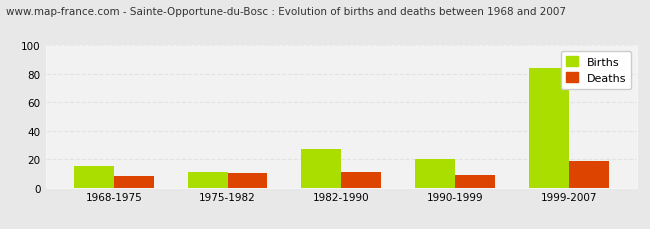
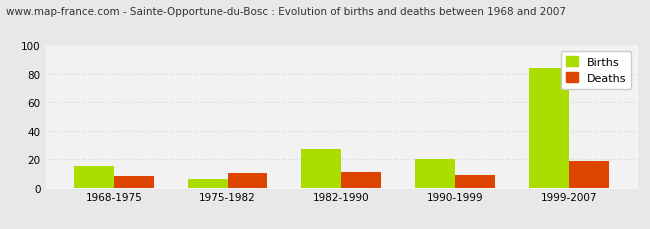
Births/1975-1982: 11 -> 6
